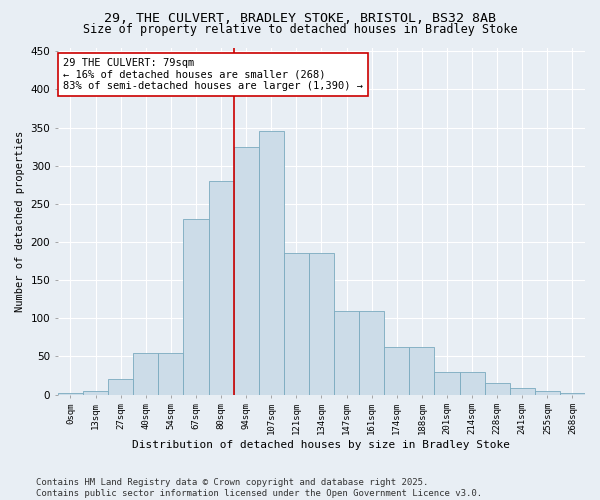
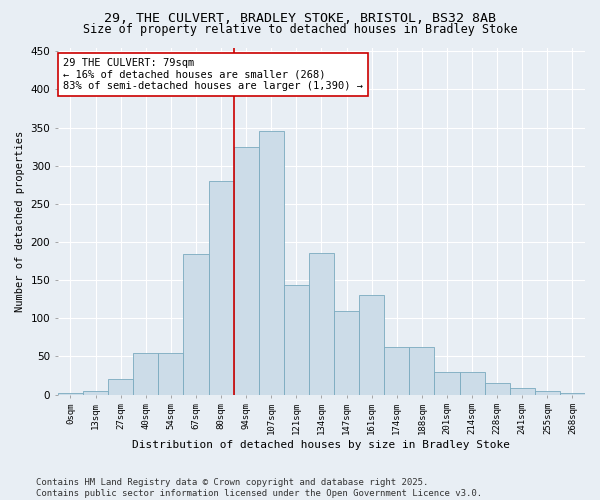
67sqm: 230 -> 184
121sqm: 185 -> 144
161sqm: 110 -> 130
